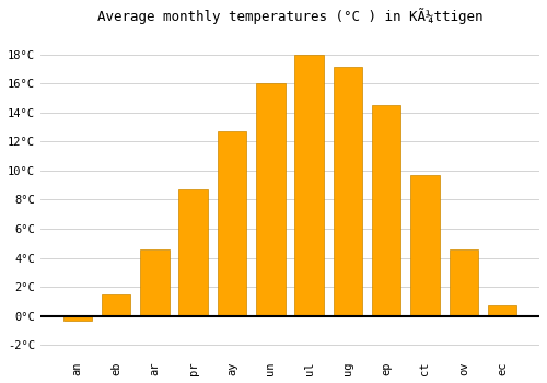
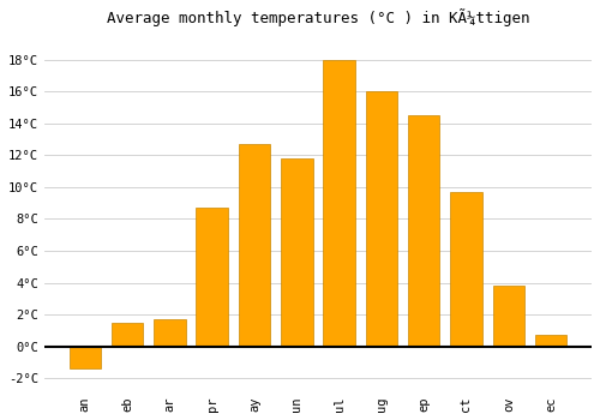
an: -0.3°C -> -1.4°C
ar: 4.6°C -> 1.7°C
un: 16.0°C -> 11.8°C
ug: 17.2°C -> 16.0°C
ov: 4.6°C -> 3.8°C
